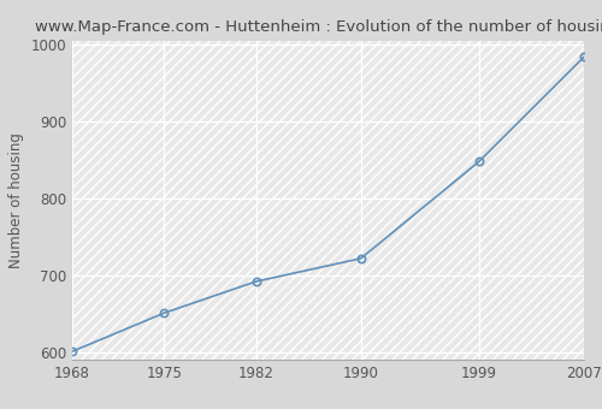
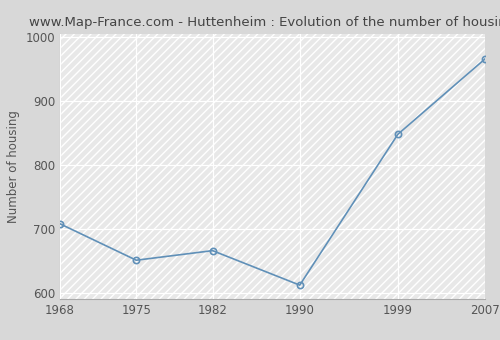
1968: 601 -> 708
1982: 692 -> 666
1990: 722 -> 612
2007: 984 -> 966
